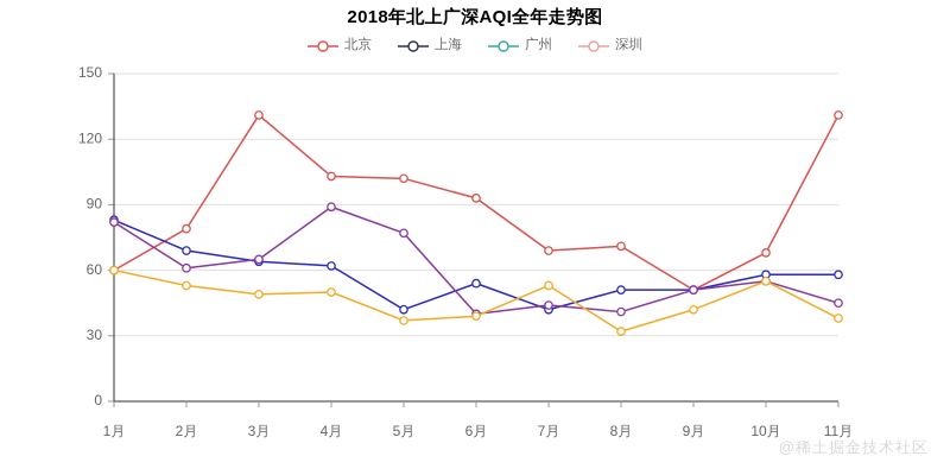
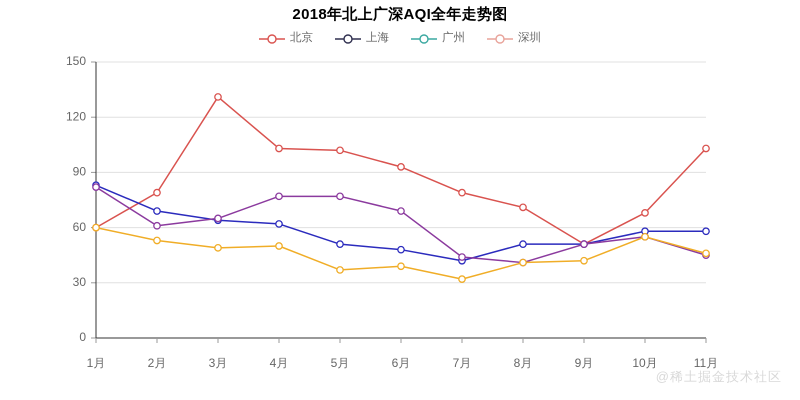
广州/4月: 89 -> 77
上海/5月: 42 -> 51
上海/6月: 54 -> 48
广州/6月: 40 -> 69
北京/7月: 69 -> 79
深圳/7月: 53 -> 32
深圳/8月: 32 -> 41
北京/11月: 131 -> 103
深圳/11月: 38 -> 46
